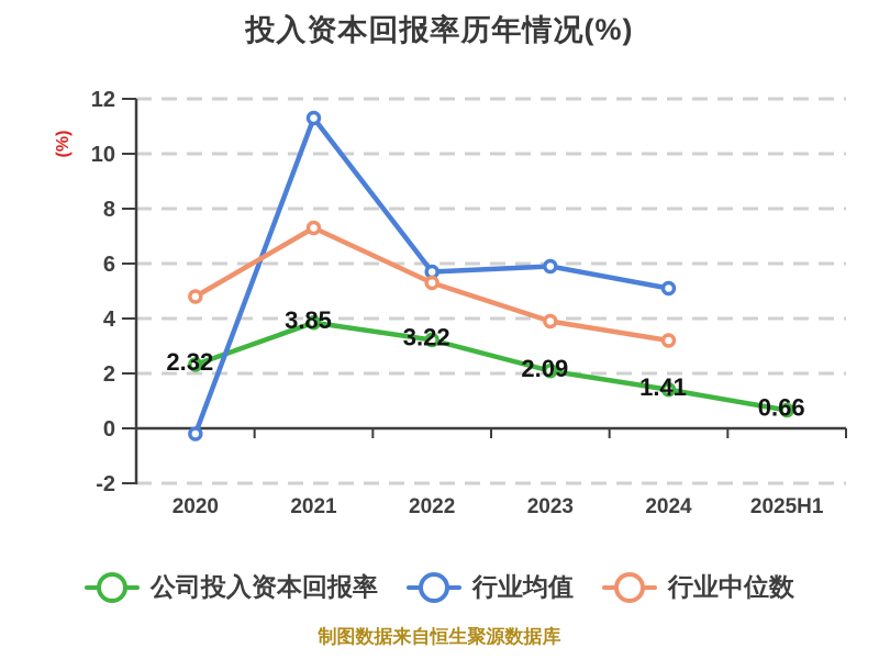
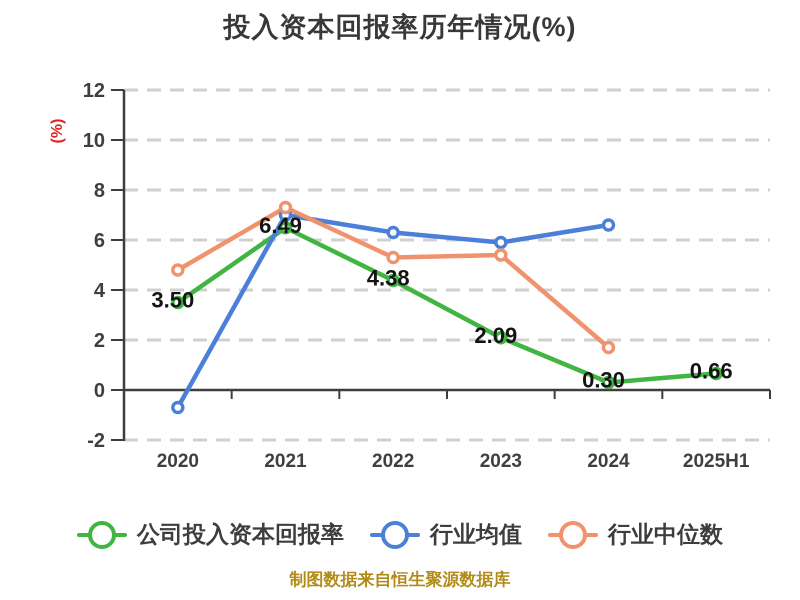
公司投入资本回报率/2020: 2.32 -> 3.50
行业均值/2020: -0.2 -> -0.7
公司投入资本回报率/2021: 3.85 -> 6.49
行业均值/2021: 11.3 -> 7.0
公司投入资本回报率/2022: 3.22 -> 4.38
行业均值/2022: 5.7 -> 6.3
行业中位数/2023: 3.9 -> 5.4
公司投入资本回报率/2024: 1.41 -> 0.30
行业均值/2024: 5.1 -> 6.6
行业中位数/2024: 3.2 -> 1.7
